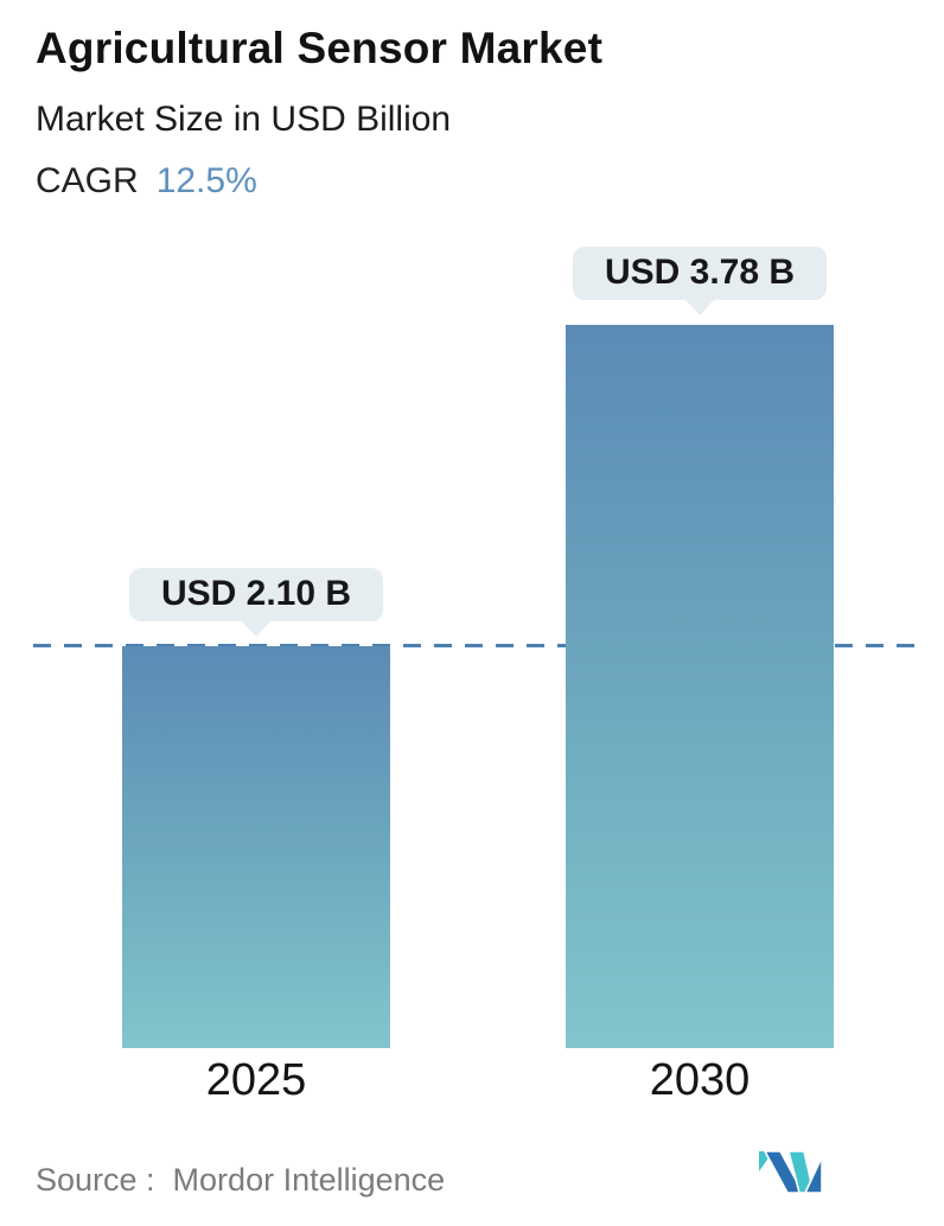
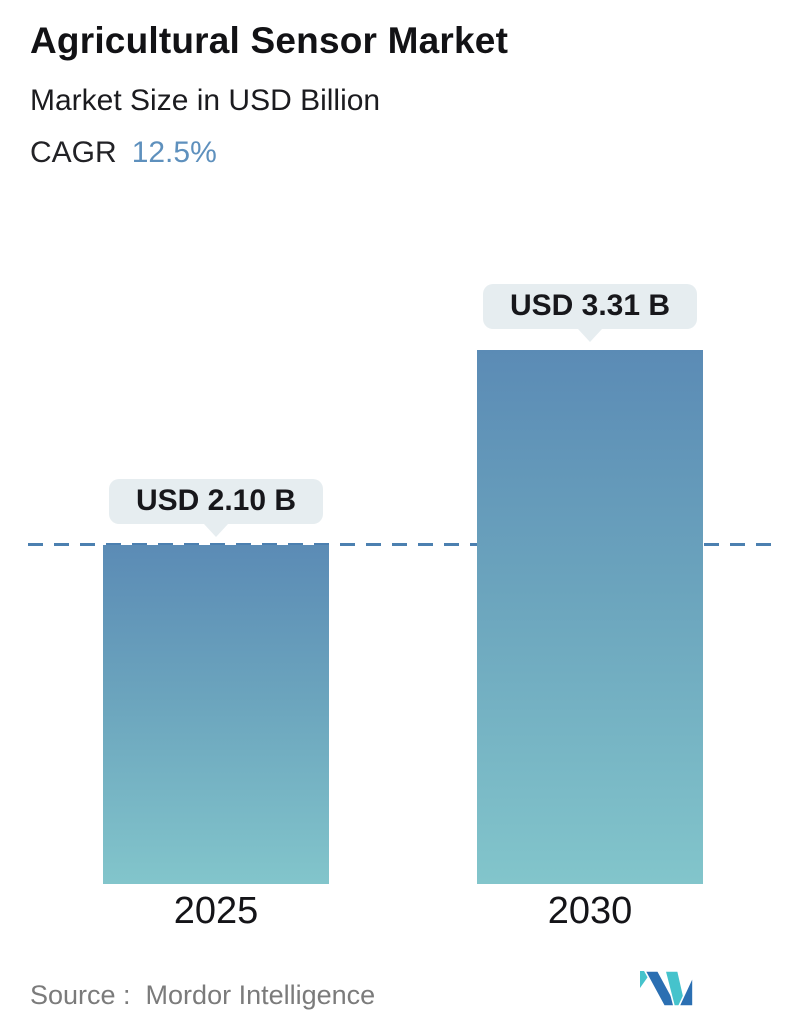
2030: 3.78 -> 3.31
